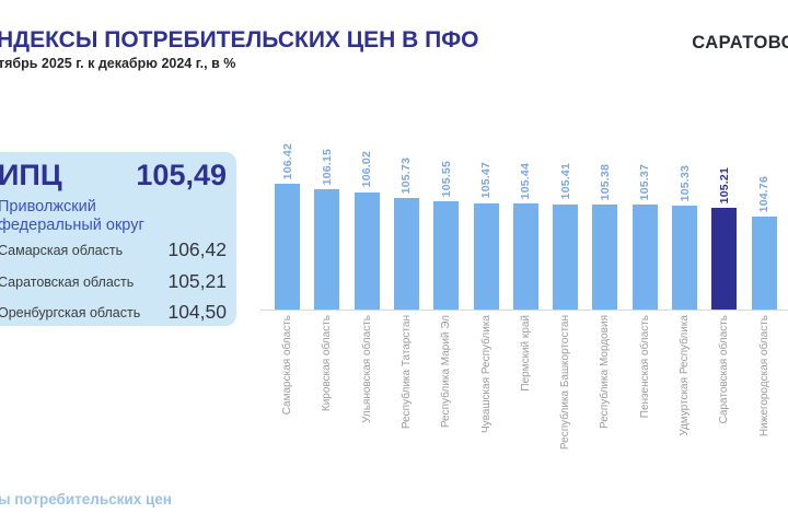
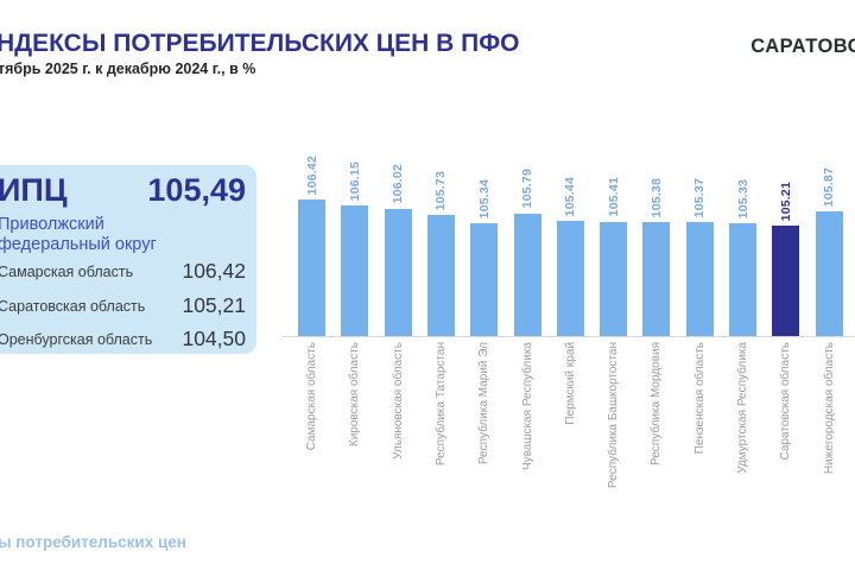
Республика Марий Эл: 105.55 -> 105.34
Чувашская Республика: 105.47 -> 105.79
Нижегородская область: 104.76 -> 105.87
